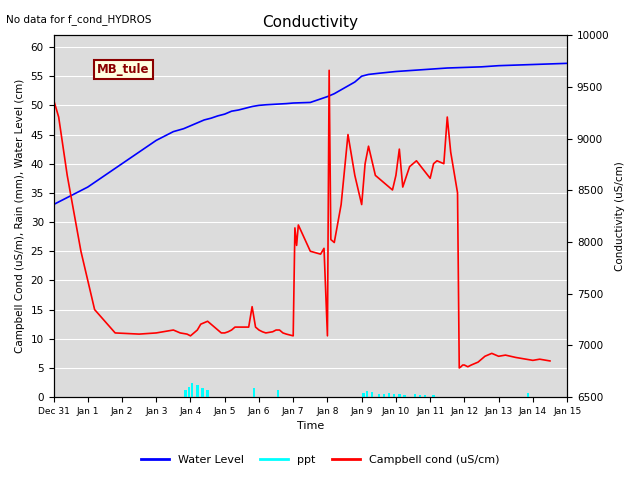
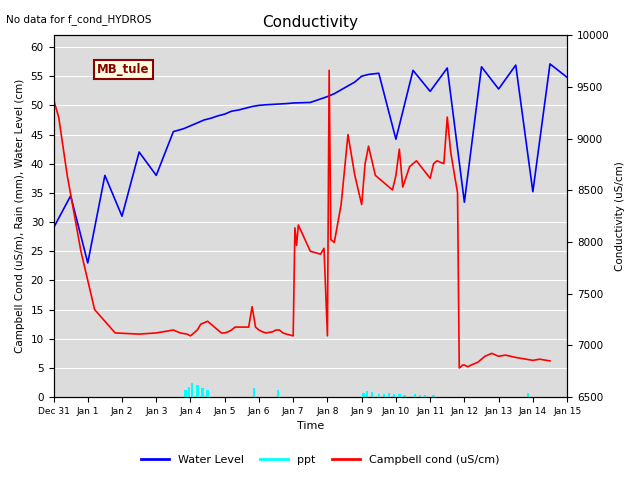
Water Level/Dec 31: 33.0 -> 29.0
Water Level/Jan 1: 36.0 -> 23.0
Water Level/Jan 2: 40.0 -> 31.0
Water Level/Jan 3: 44.0 -> 38.0
Water Level/Jan 10: 55.8 -> 44.2
Water Level/Jan 11: 56.2 -> 52.4
Water Level/Jan 12: 56.5 -> 33.4
Water Level/Jan 13: 56.8 -> 52.8
Water Level/Jan 14: 57.0 -> 35.2
Water Level/Jan 15: 57.2 -> 54.8
